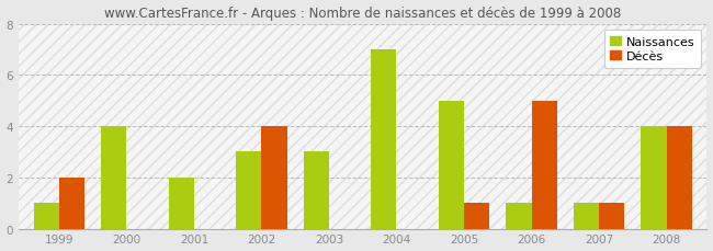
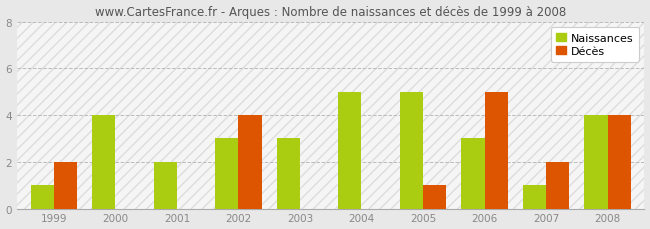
Naissances/2004: 7 -> 5
Naissances/2006: 1 -> 3
Décès/2007: 1 -> 2
